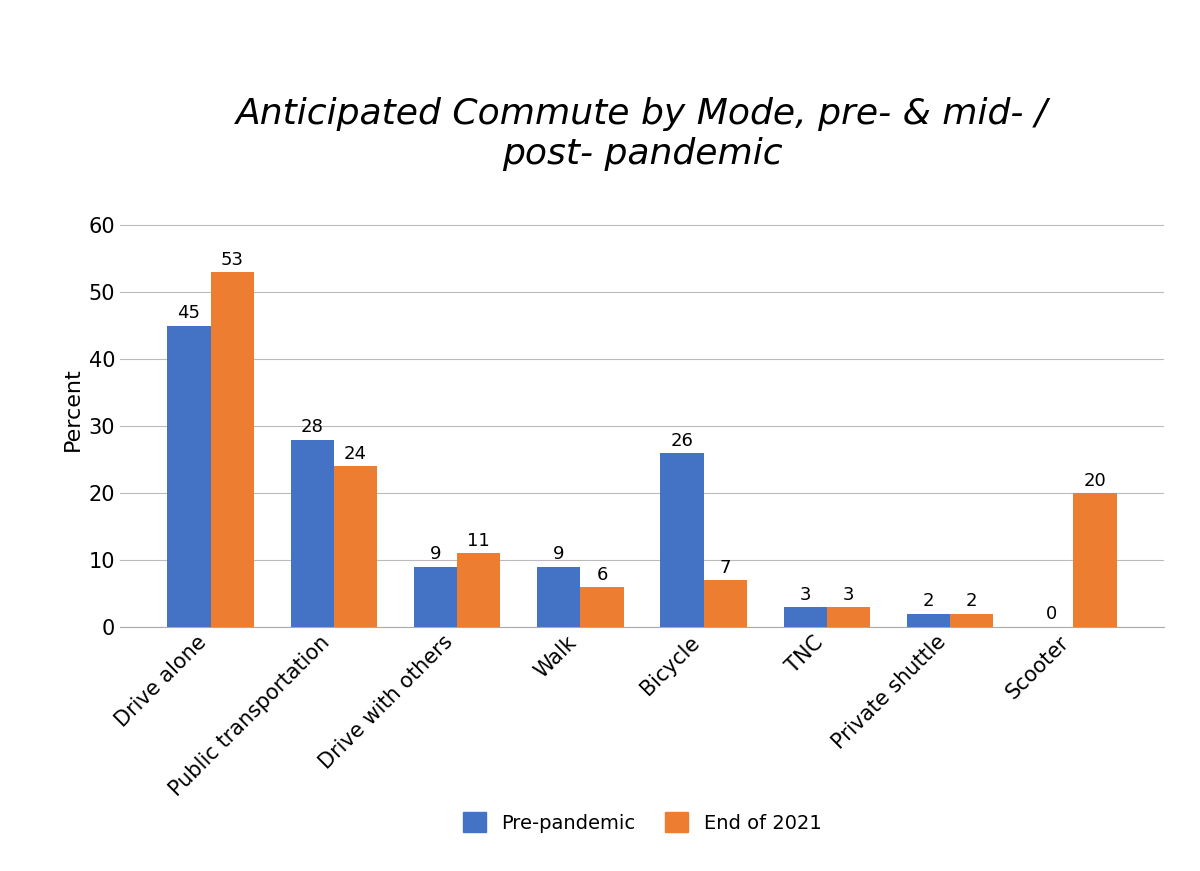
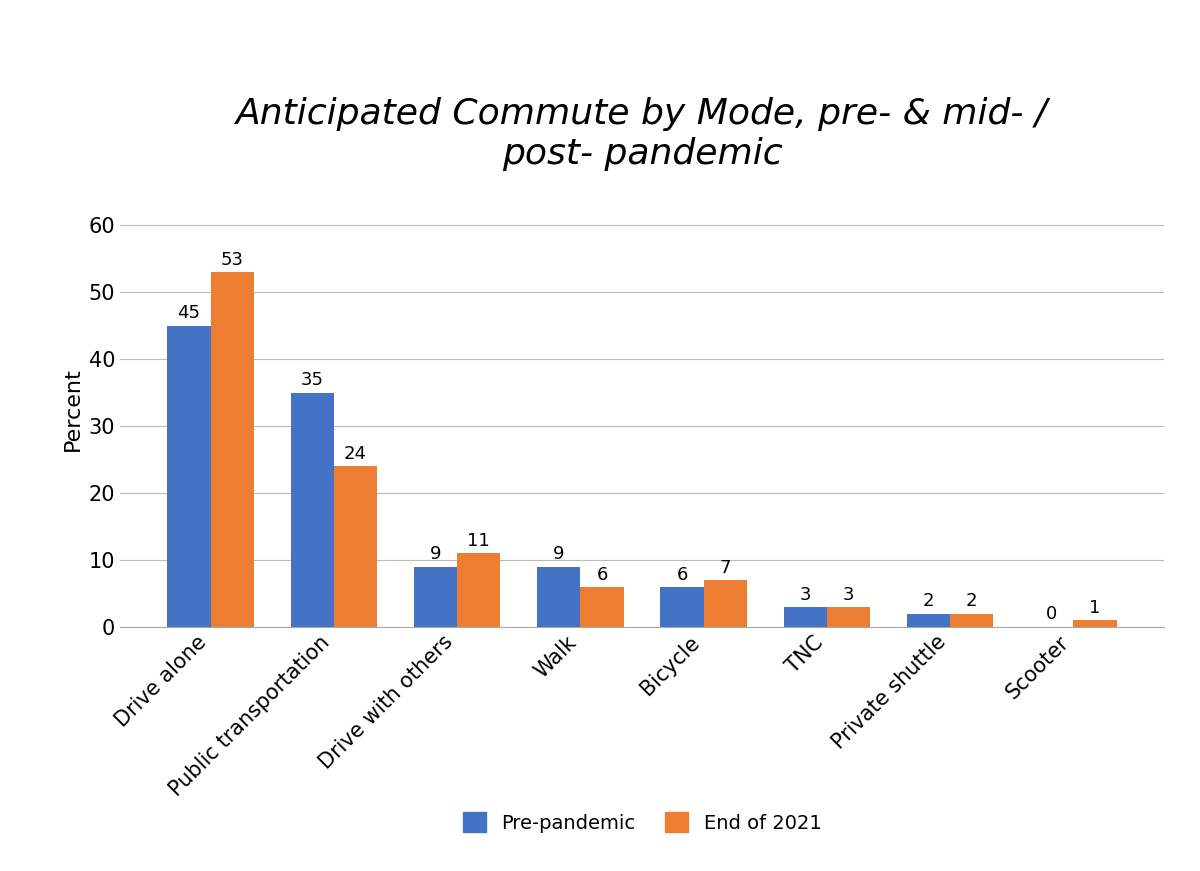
Pre-pandemic/Public transportation: 28 -> 35
Pre-pandemic/Bicycle: 26 -> 6
End of 2021/Scooter: 20 -> 1
